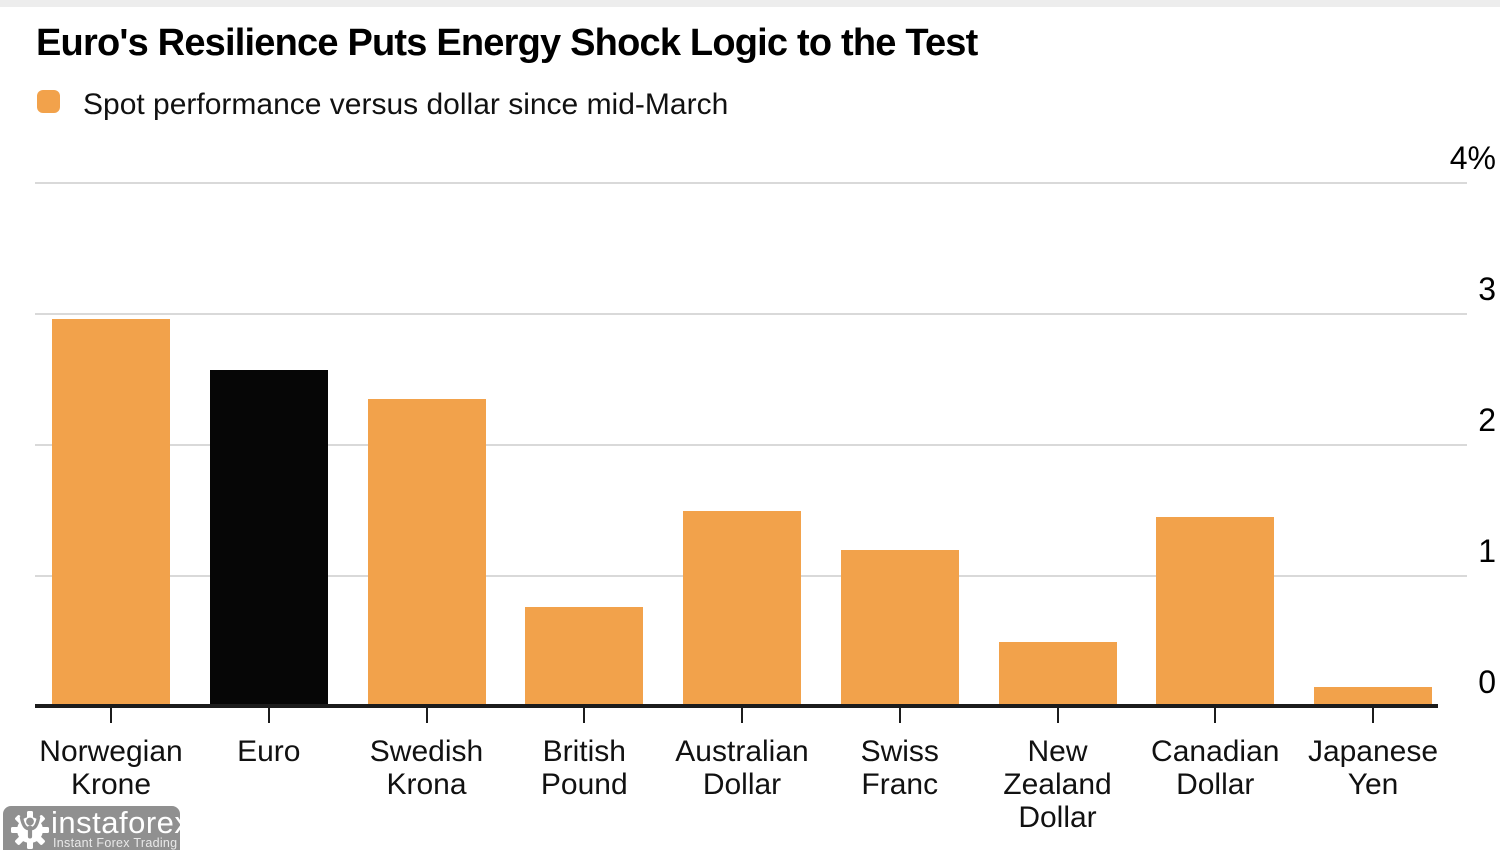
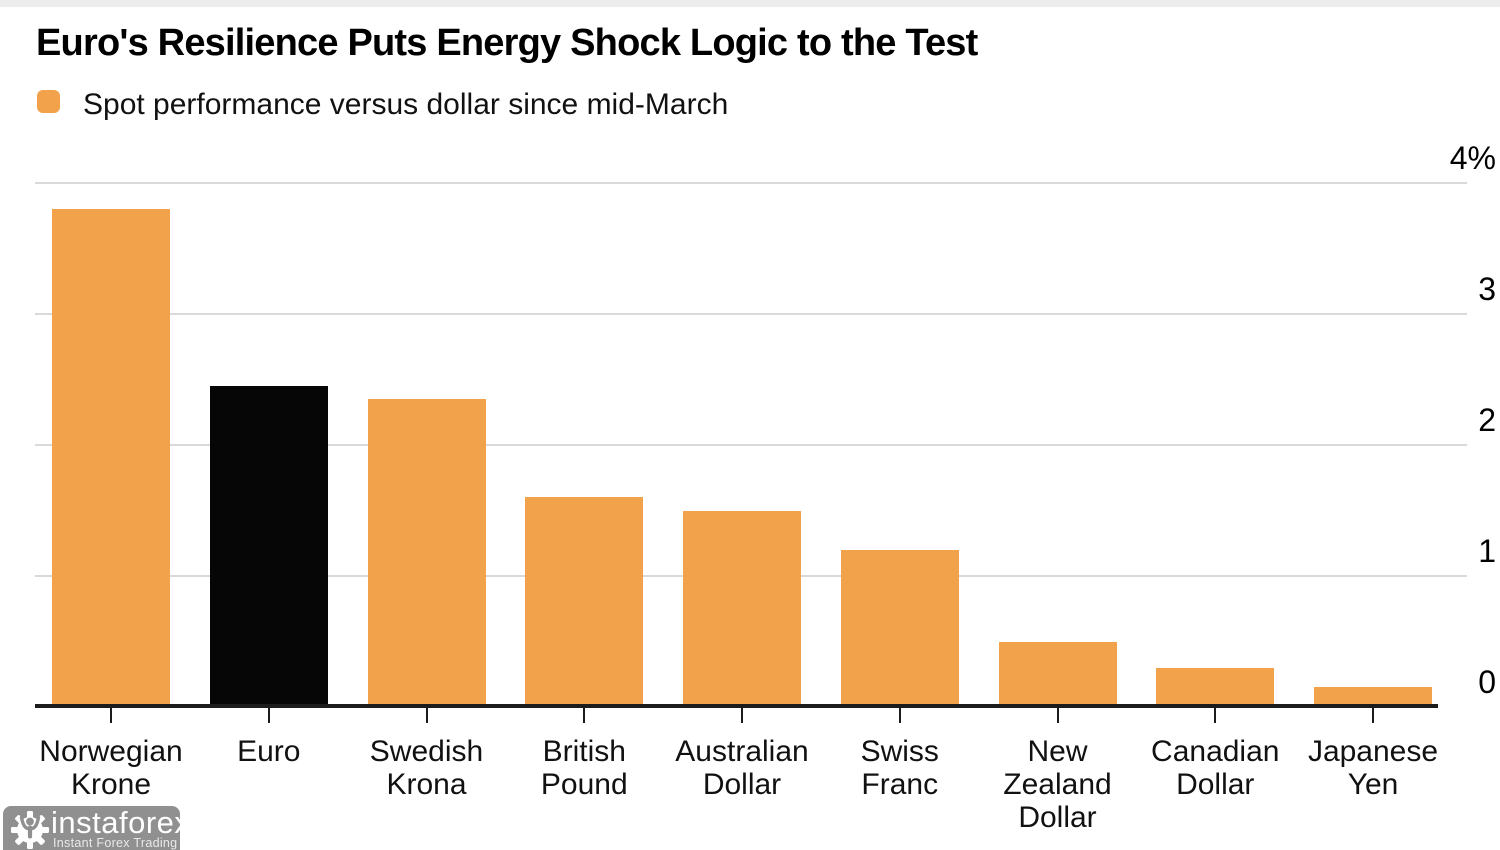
Norwegian Krone: 2.96% -> 3.80%
Euro: 2.57% -> 2.45%
British Pound: 0.76% -> 1.60%
Canadian Dollar: 1.45% -> 0.30%
